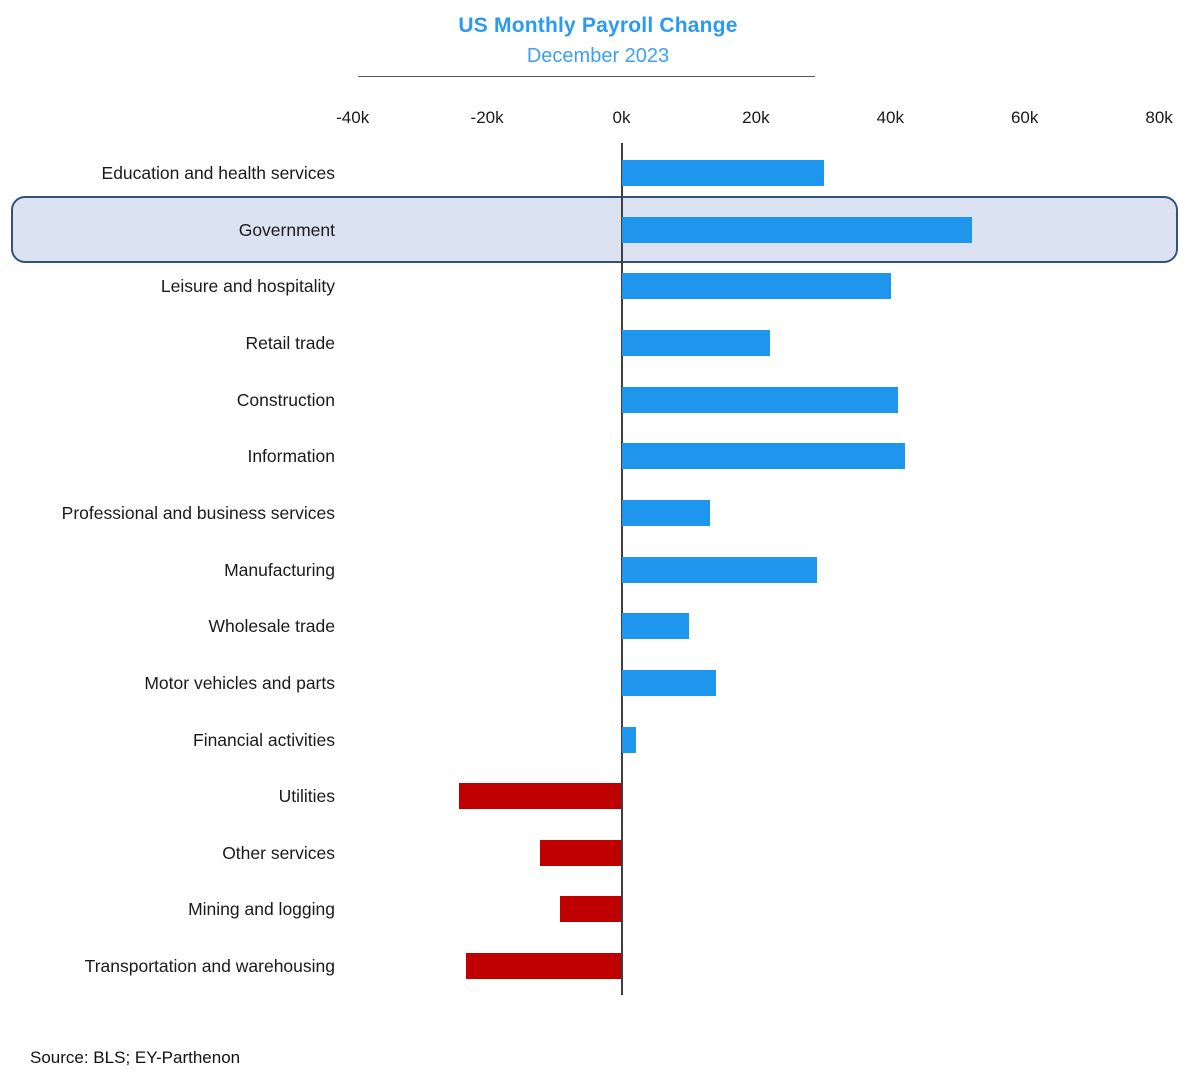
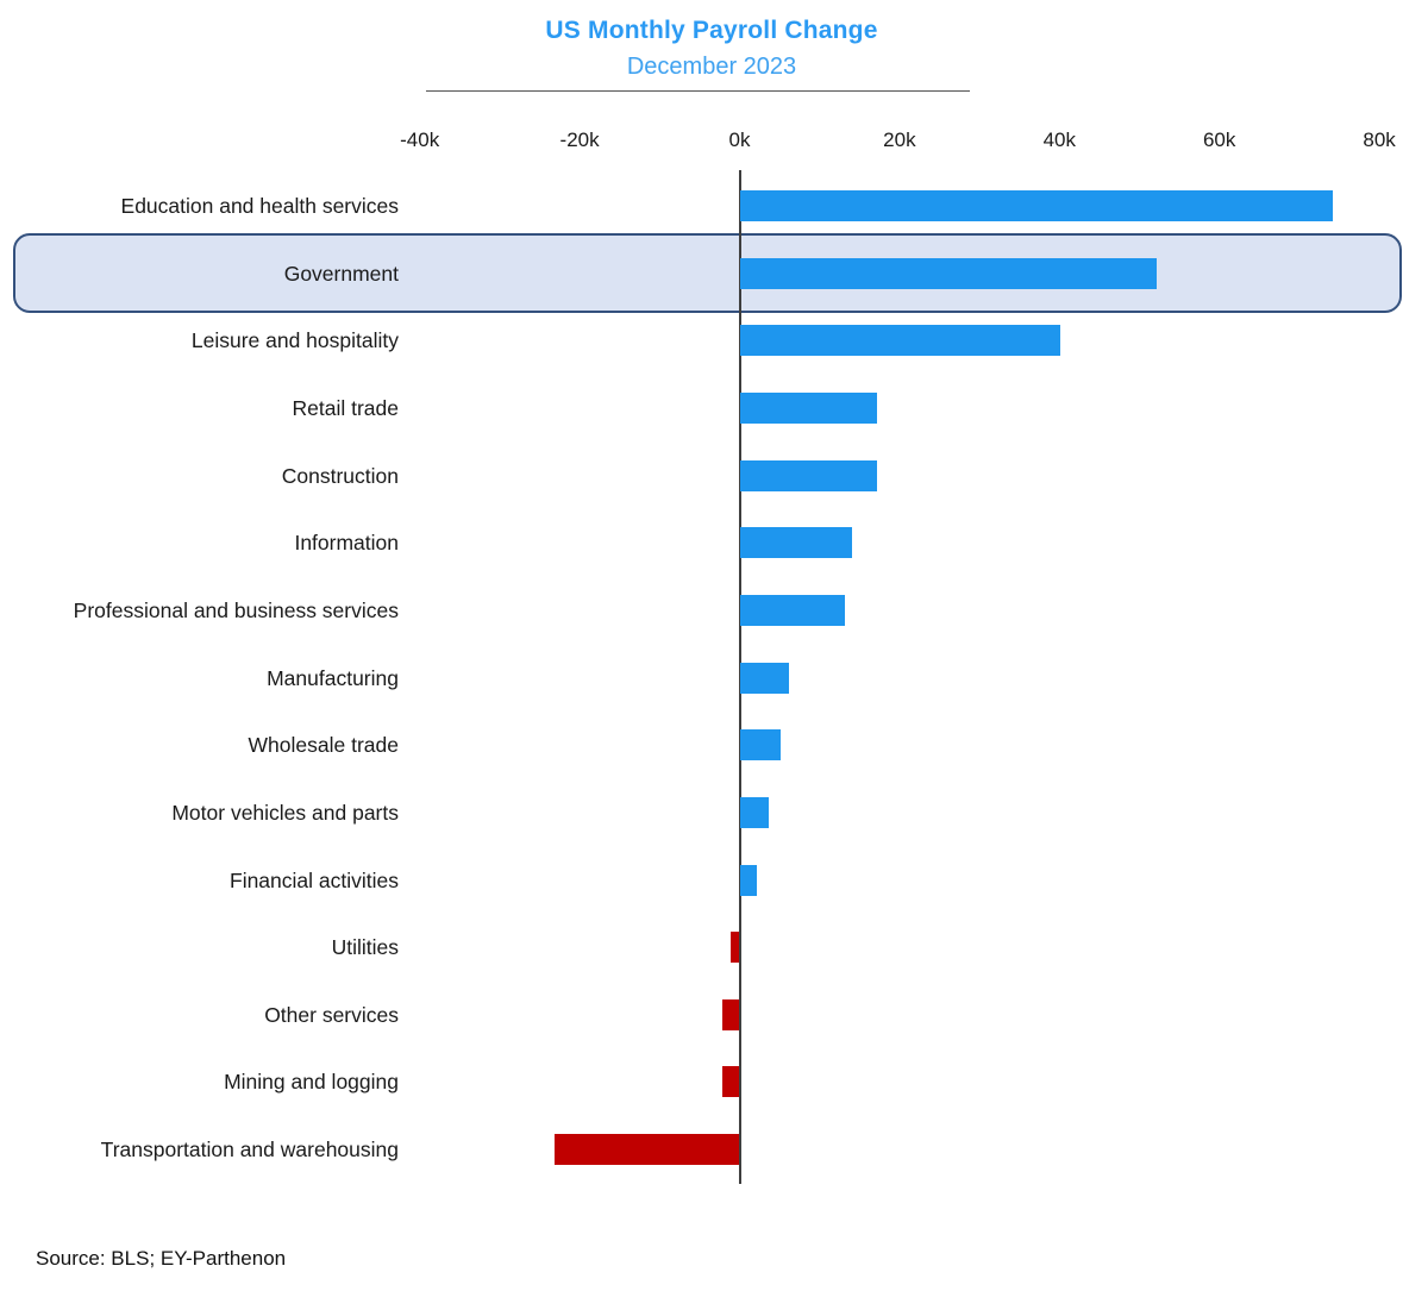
Education and health services: 30k -> 74k
Retail trade: 22k -> 17k
Construction: 41k -> 17k
Information: 42k -> 14k
Manufacturing: 29k -> 6k
Wholesale trade: 10k -> 5k
Motor vehicles and parts: 14k -> 4k
Utilities: -24k -> -1k
Other services: -12k -> -2k
Mining and logging: -9k -> -2k
